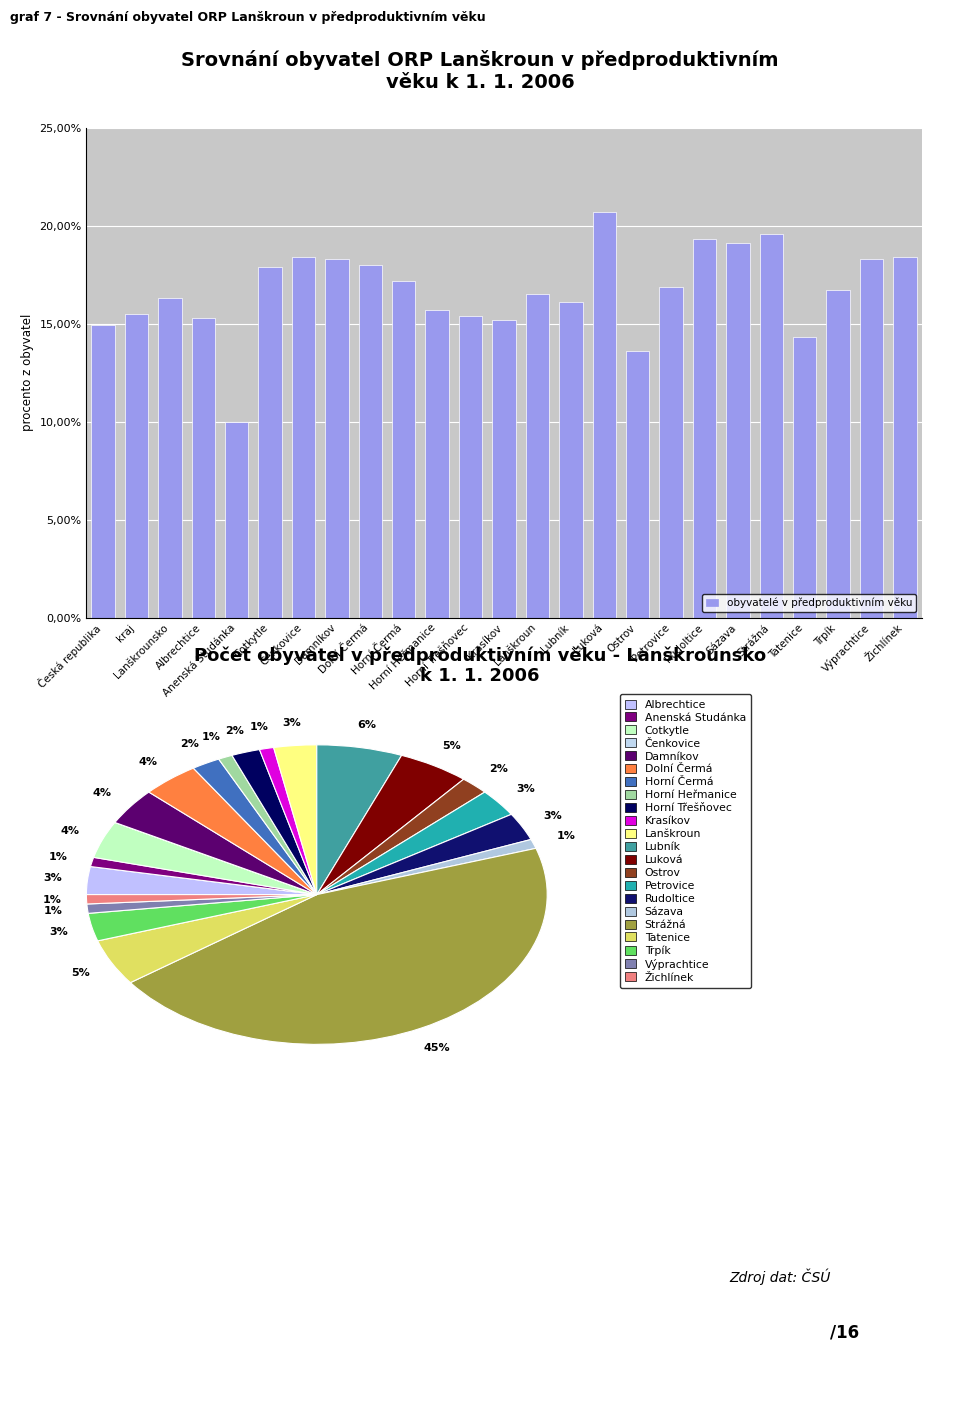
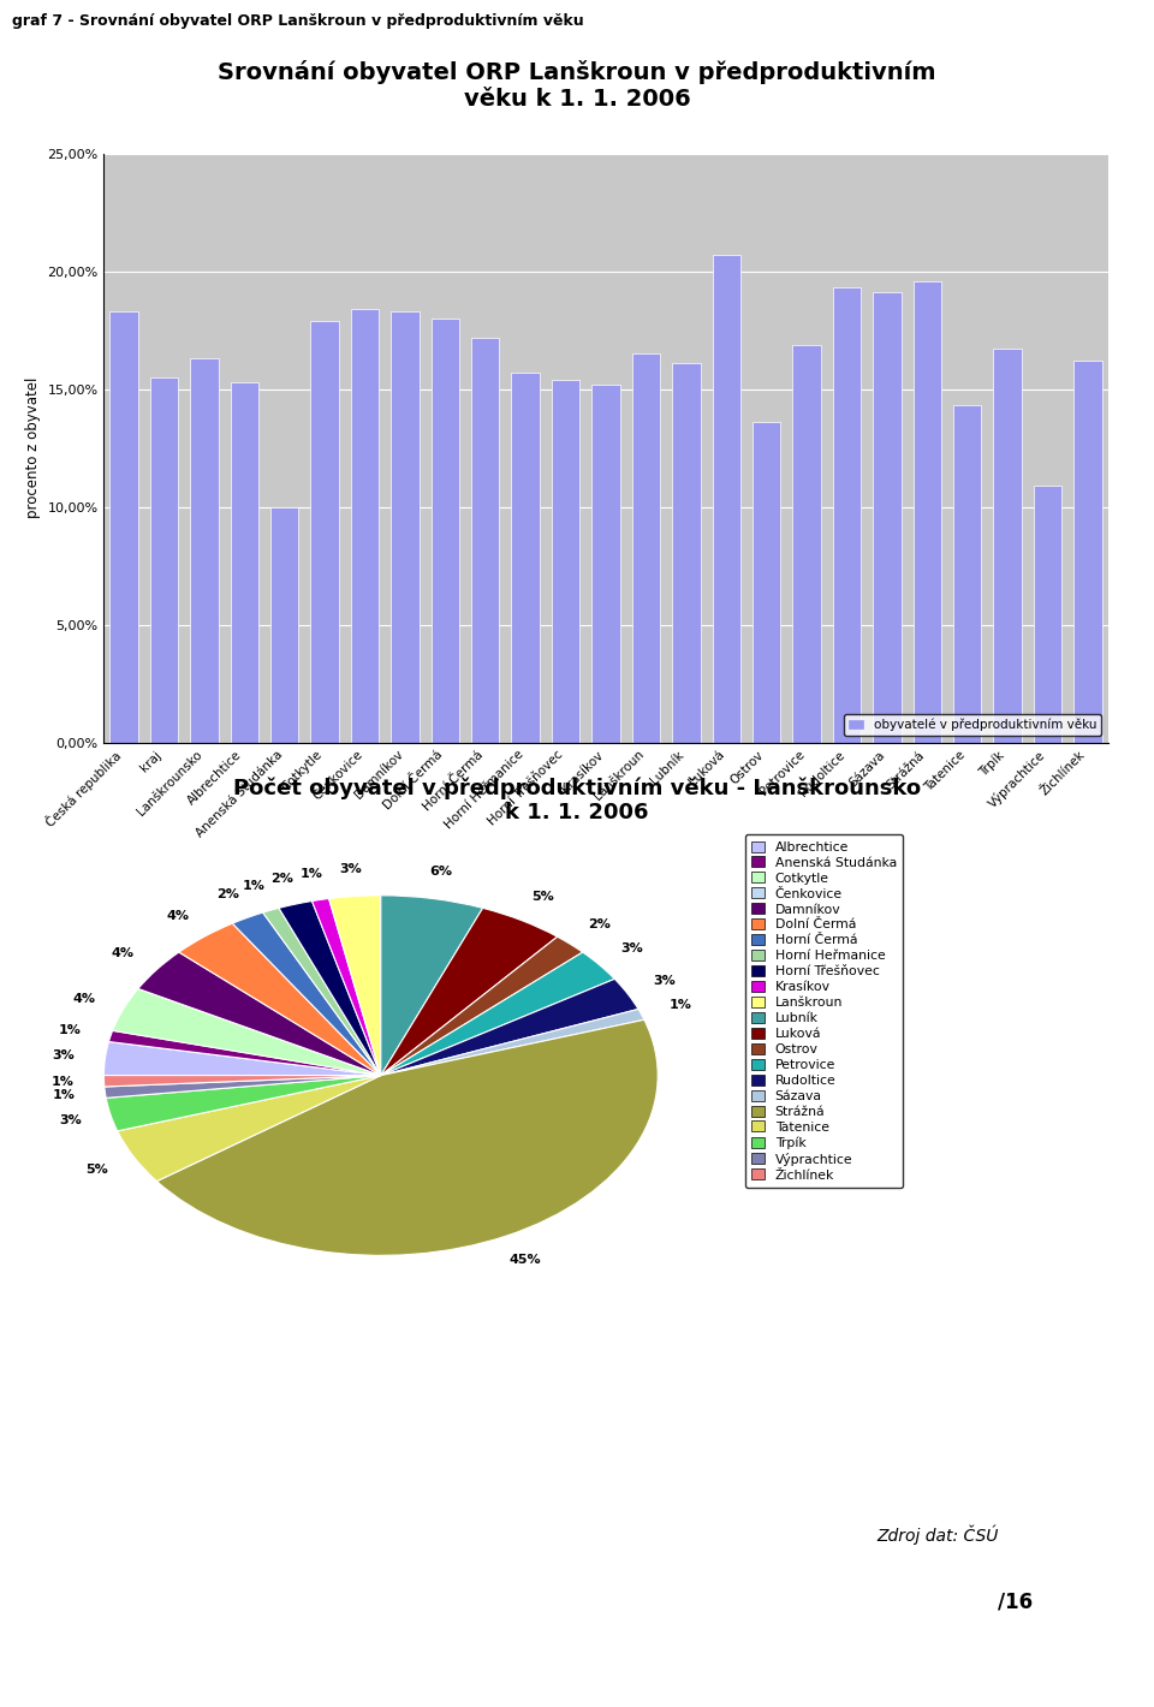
Česká republika: 14,9% -> 18,3%
Výprachtice: 18,3% -> 10,9%
Žichlínek: 18,4% -> 16,2%
